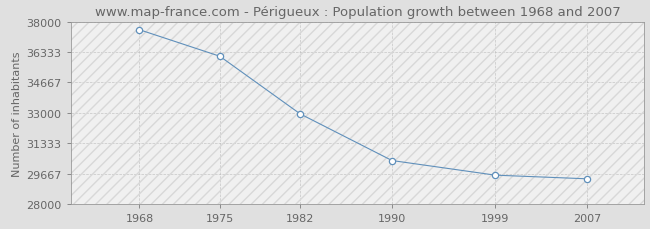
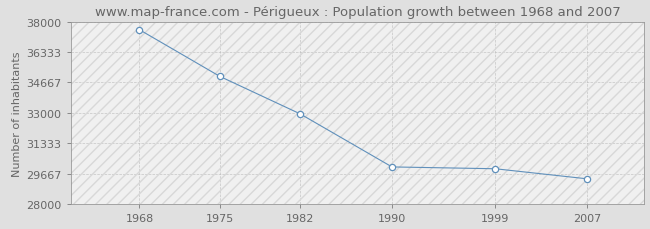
1975: 36100 -> 35000
1990: 30400 -> 30000
1999: 29600 -> 30000
